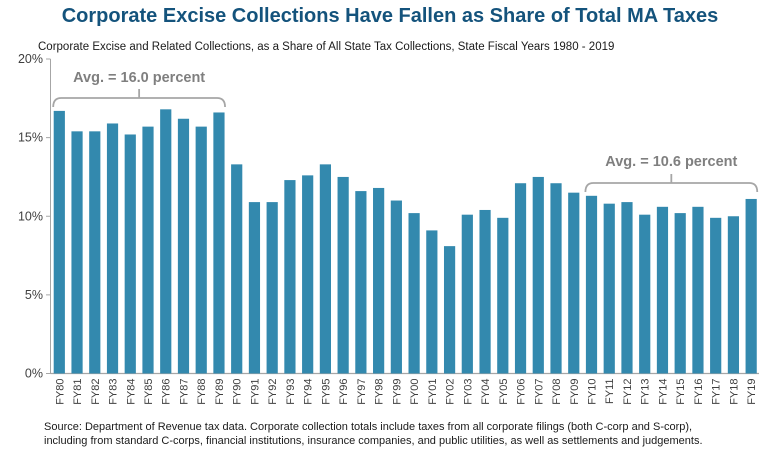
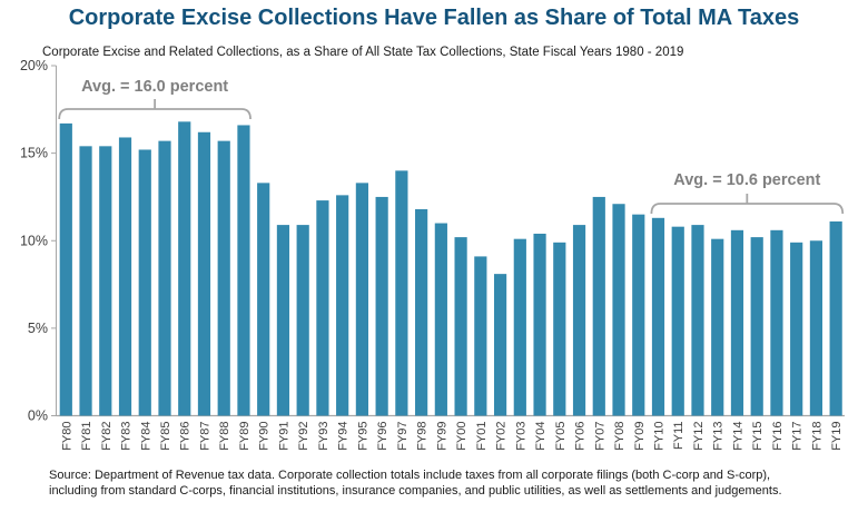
FY97: 11.6% -> 14.0%
FY06: 12.1% -> 10.9%
